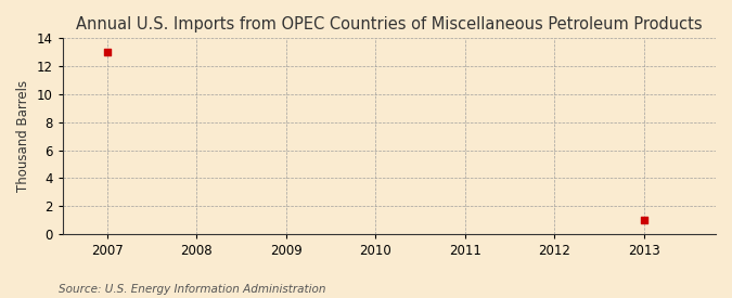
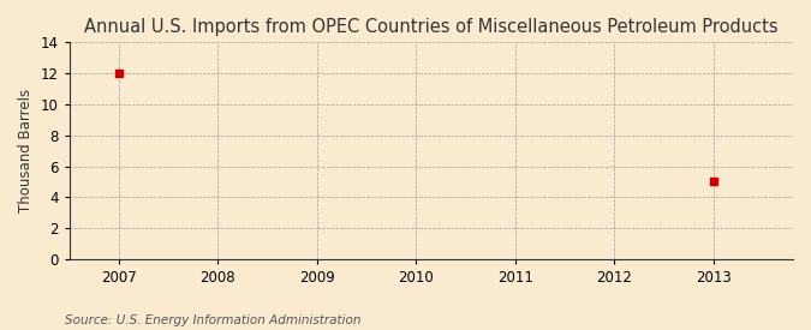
2007: 13 -> 12
2013: 1 -> 5
